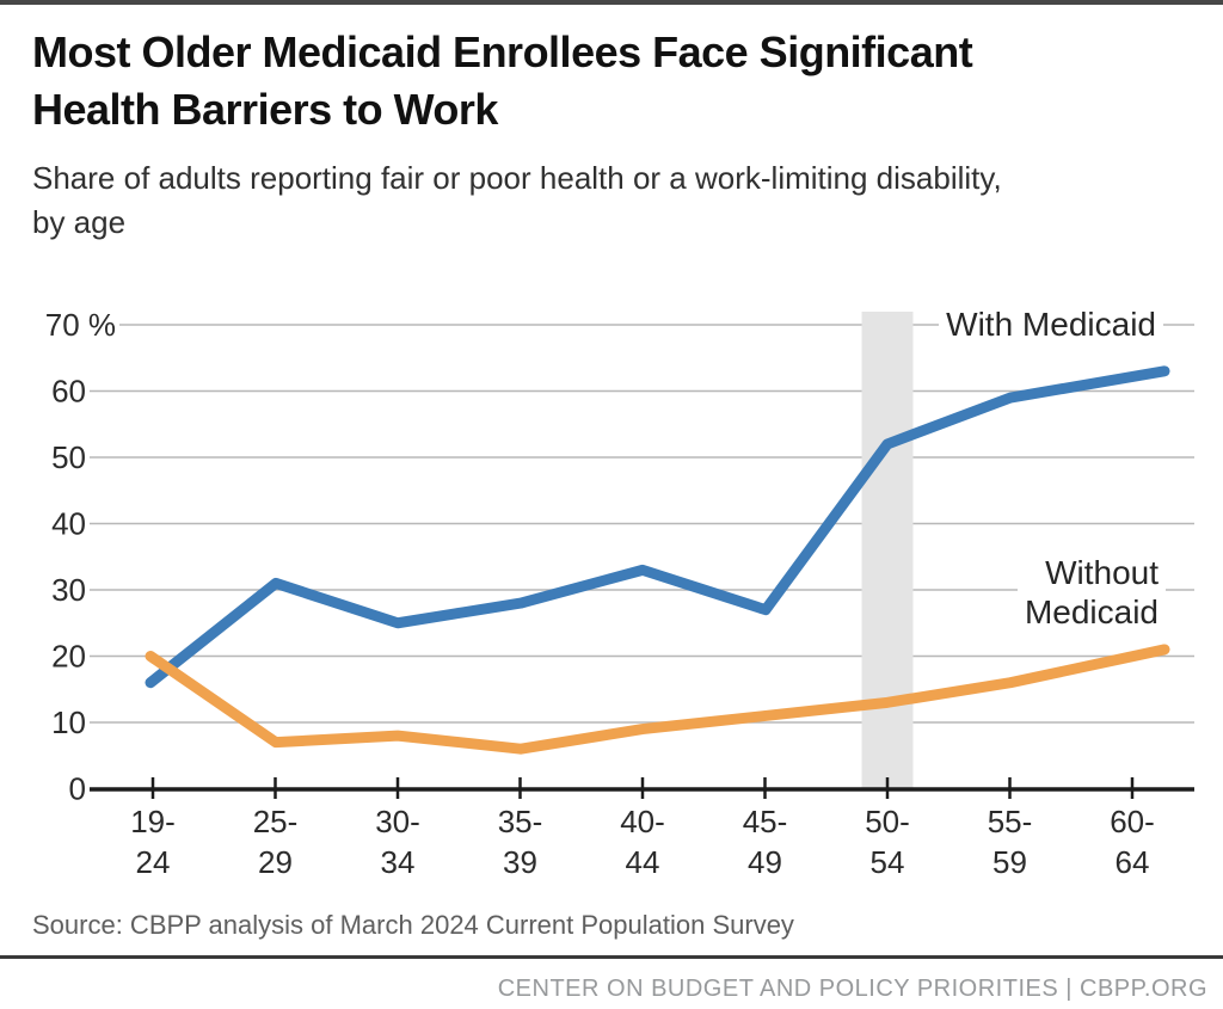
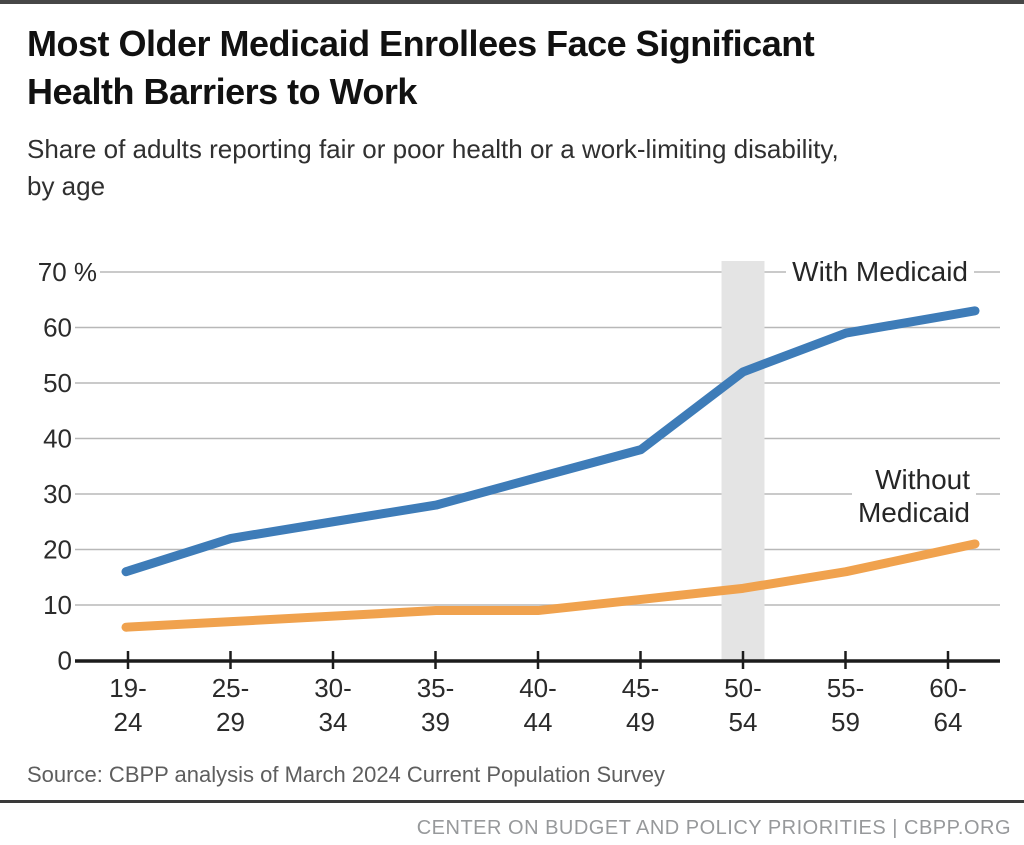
Without Medicaid/19-24: 20 -> 6
With Medicaid/25-29: 31 -> 22
Without Medicaid/35-39: 6 -> 9
With Medicaid/45-49: 27 -> 38
